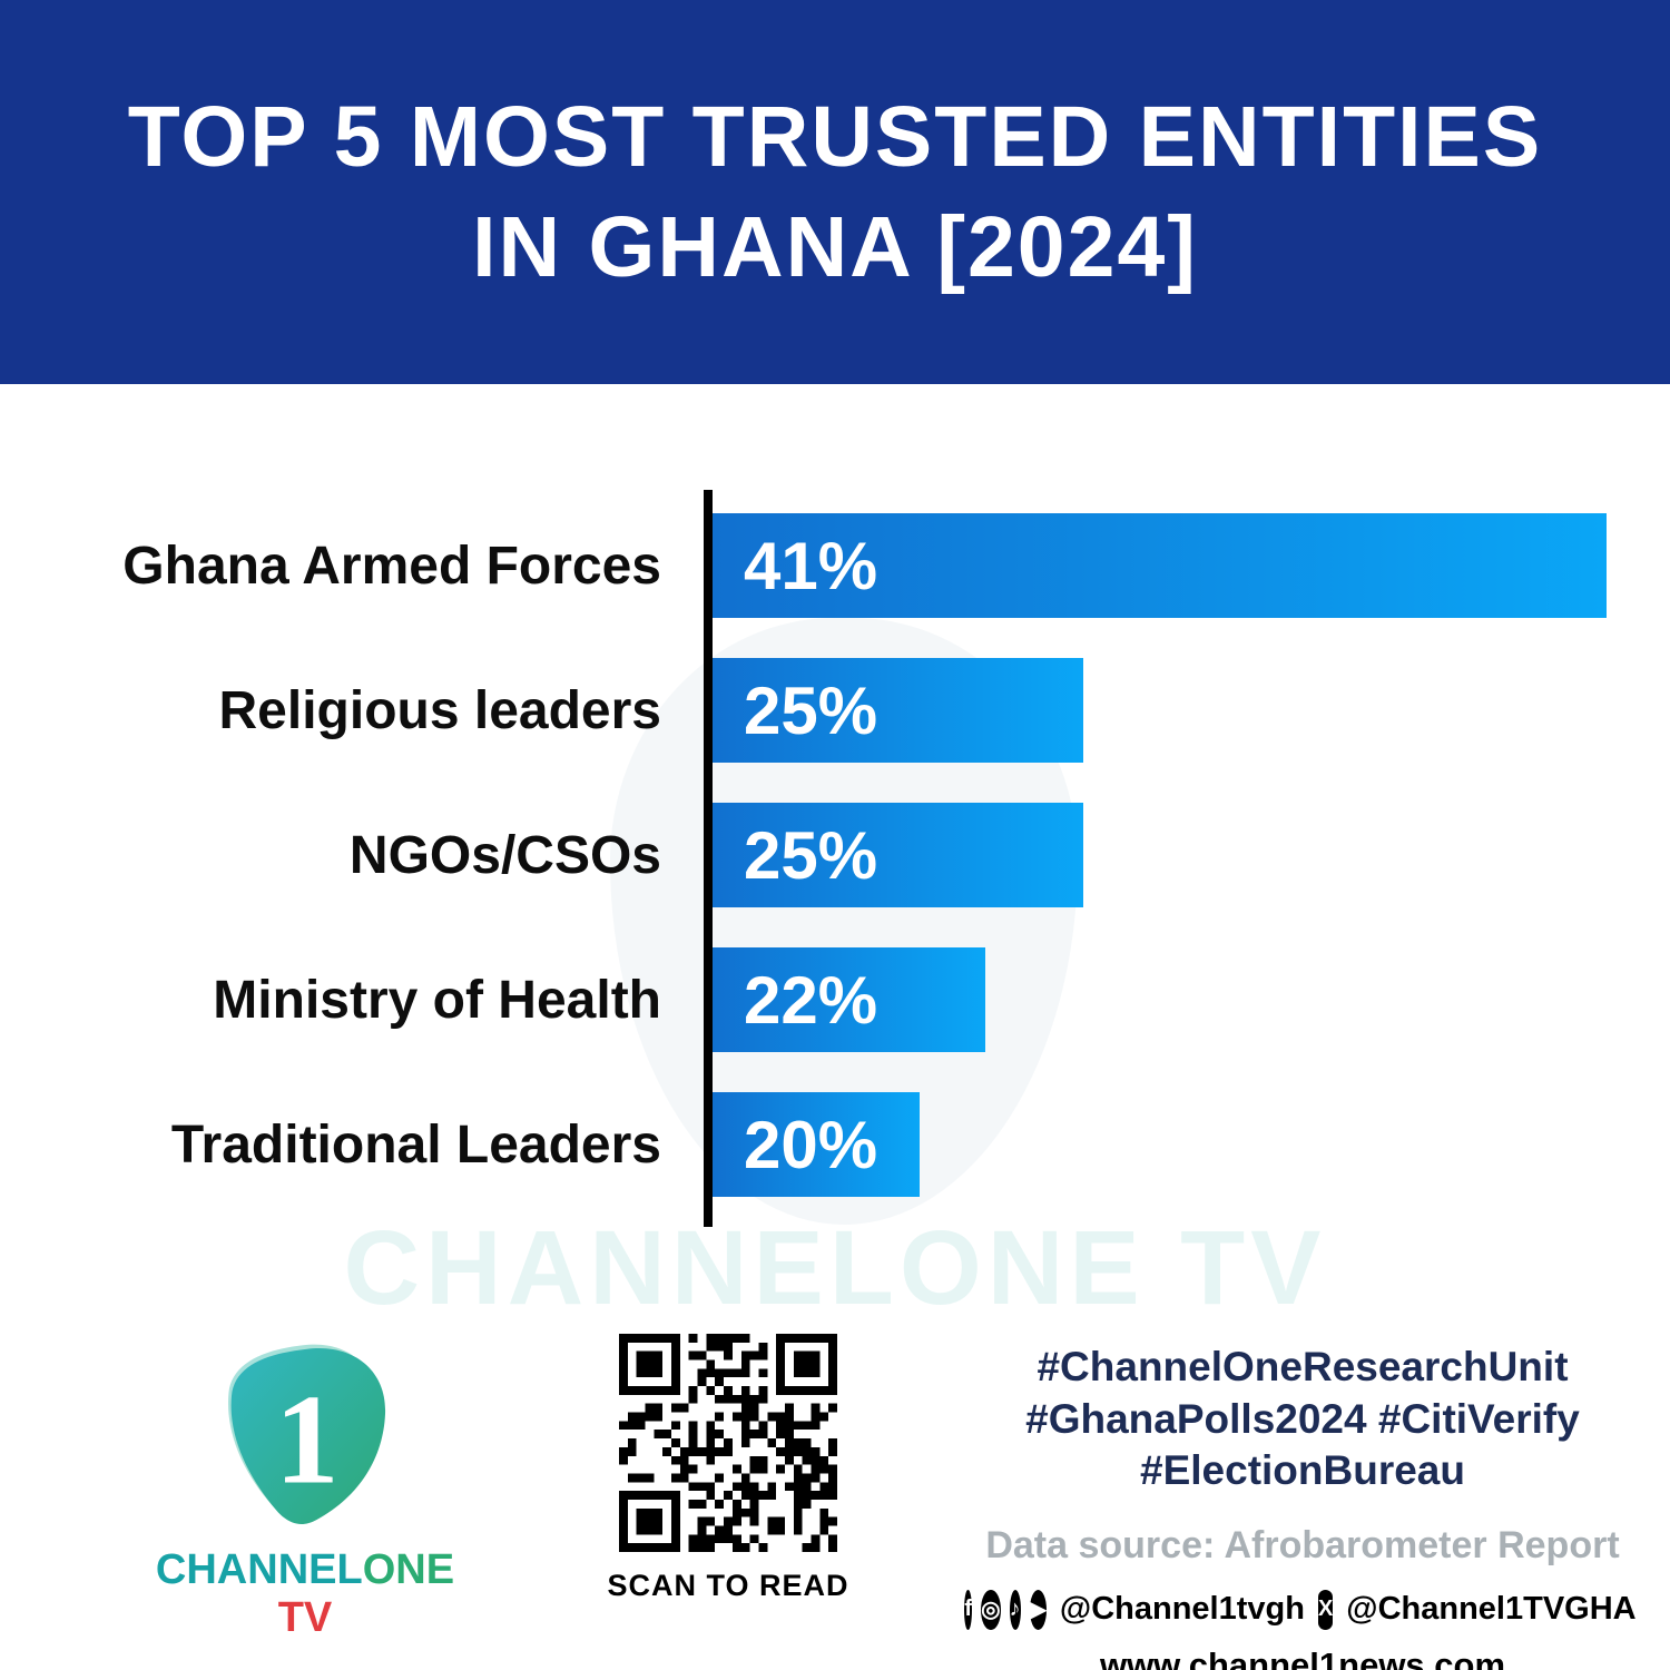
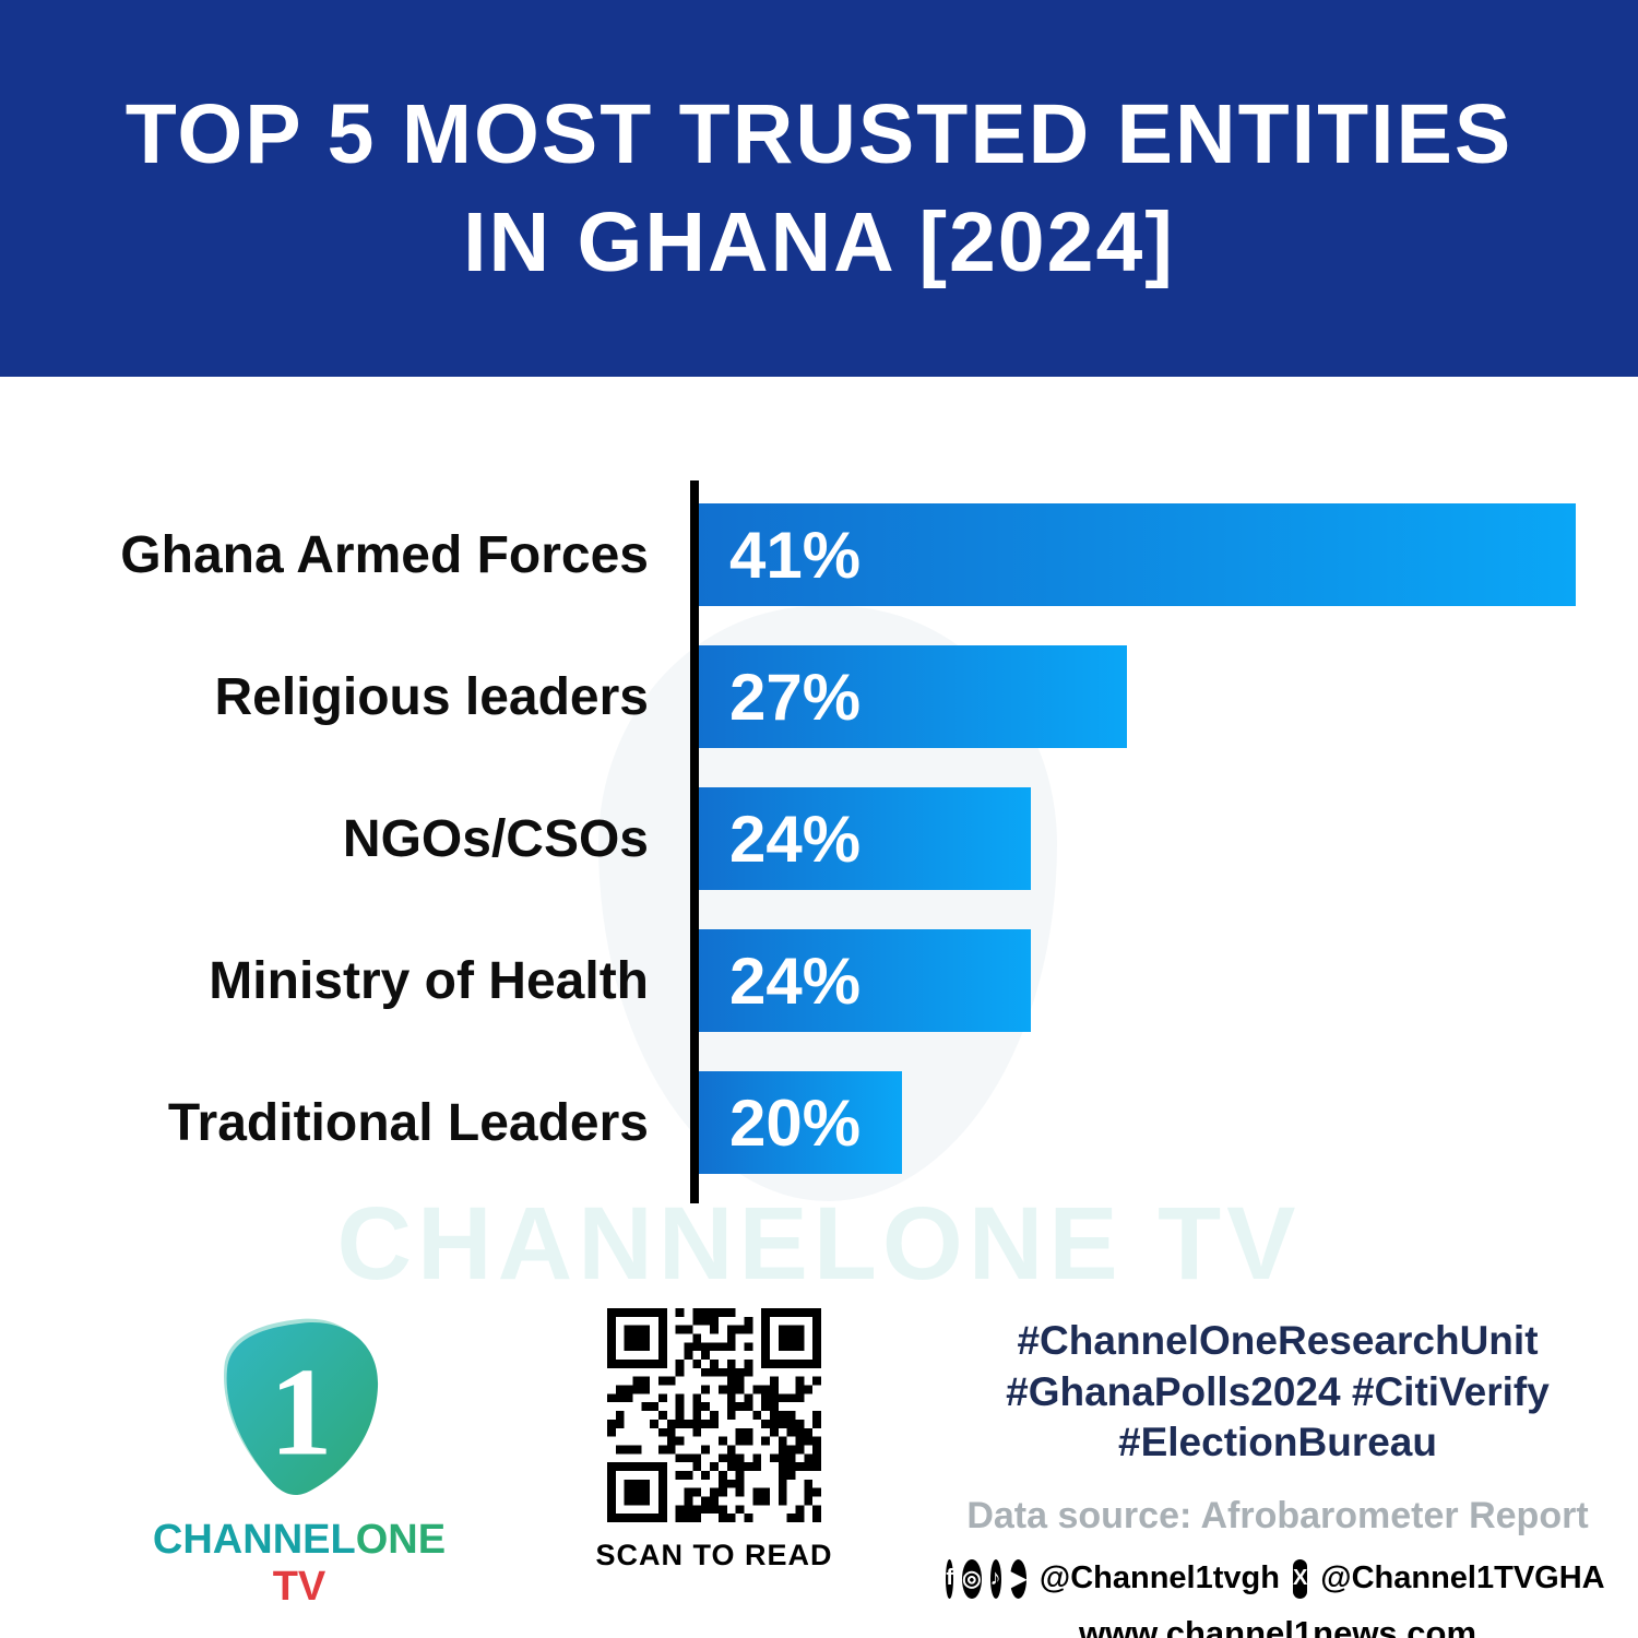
Religious leaders: 25% -> 27%
NGOs/CSOs: 25% -> 24%
Ministry of Health: 22% -> 24%
